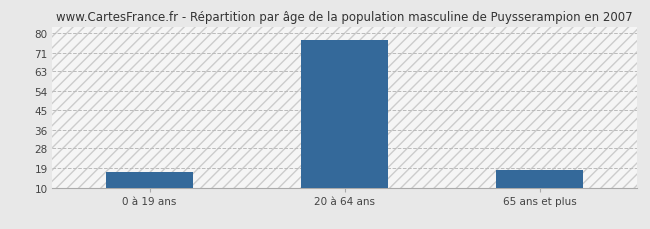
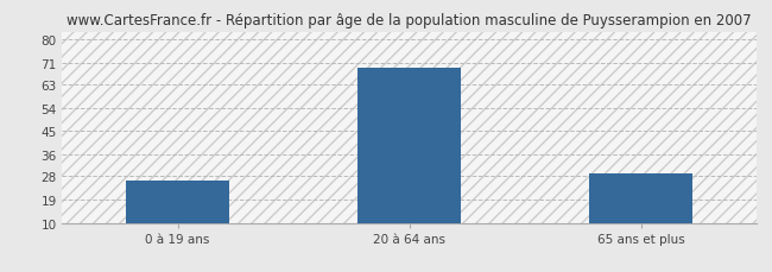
0 à 19 ans: 17 -> 26
20 à 64 ans: 77 -> 69
65 ans et plus: 18 -> 29
